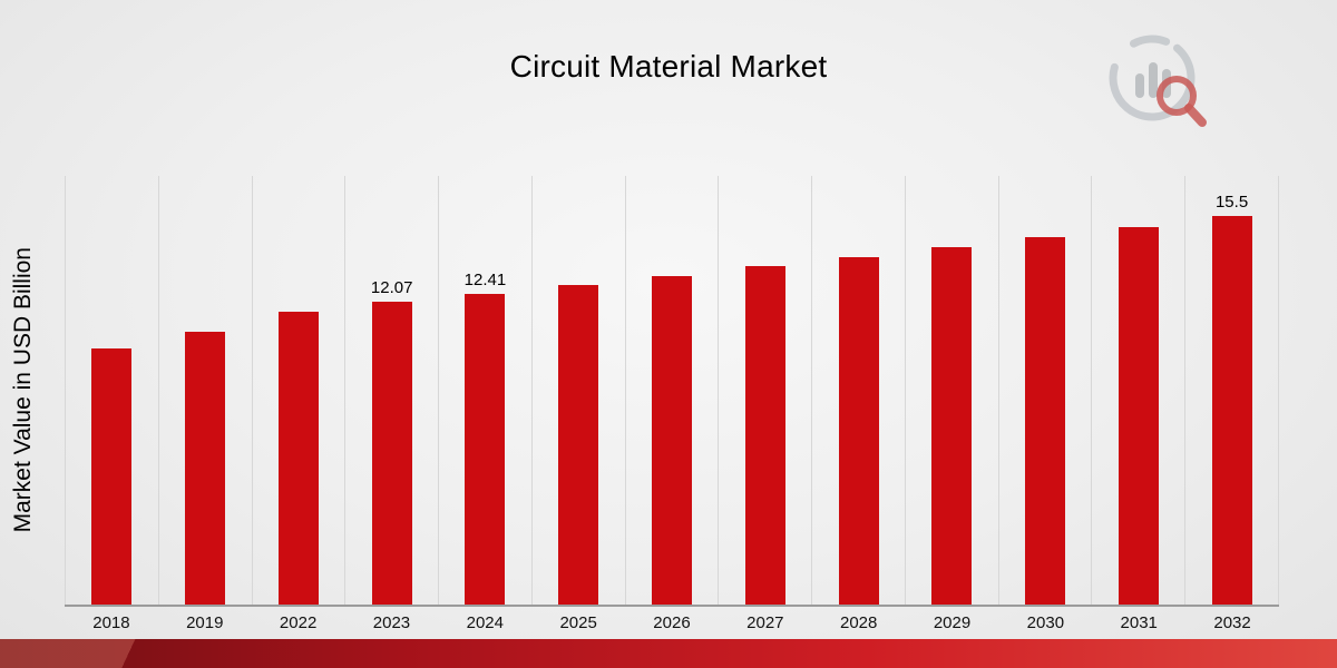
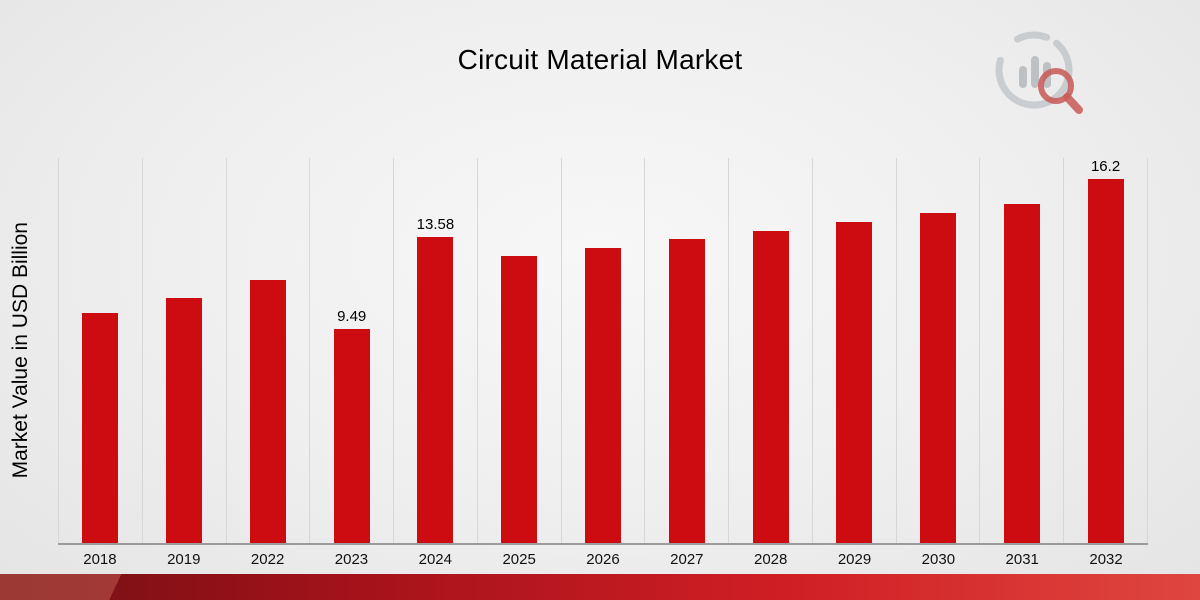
2023: 12.07 -> 9.49
2024: 12.41 -> 13.58
2032: 15.5 -> 16.2
